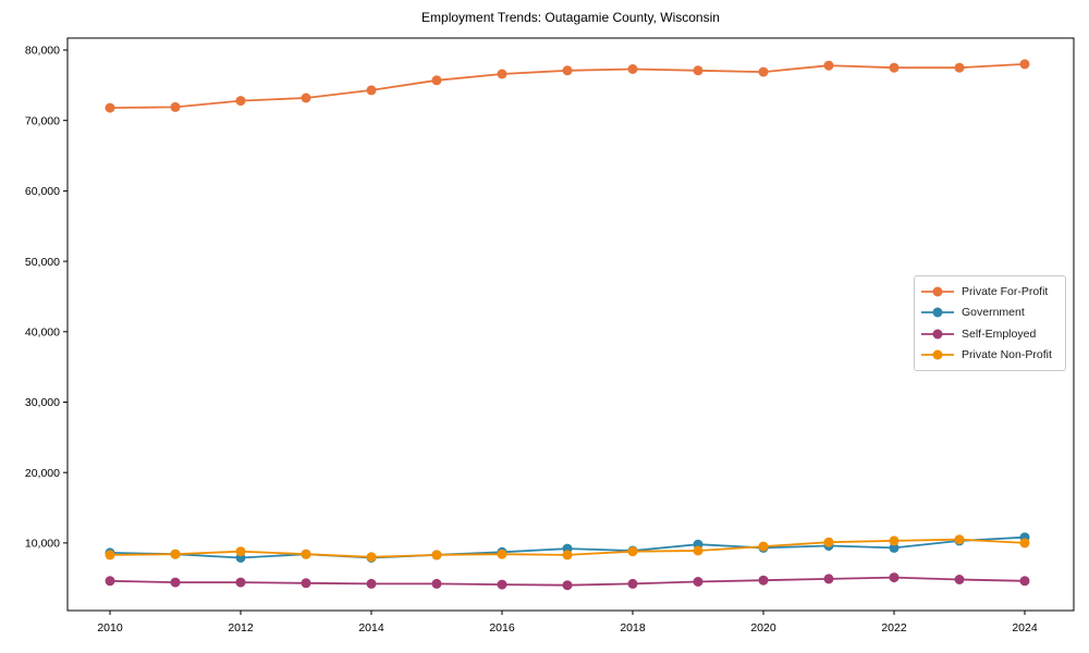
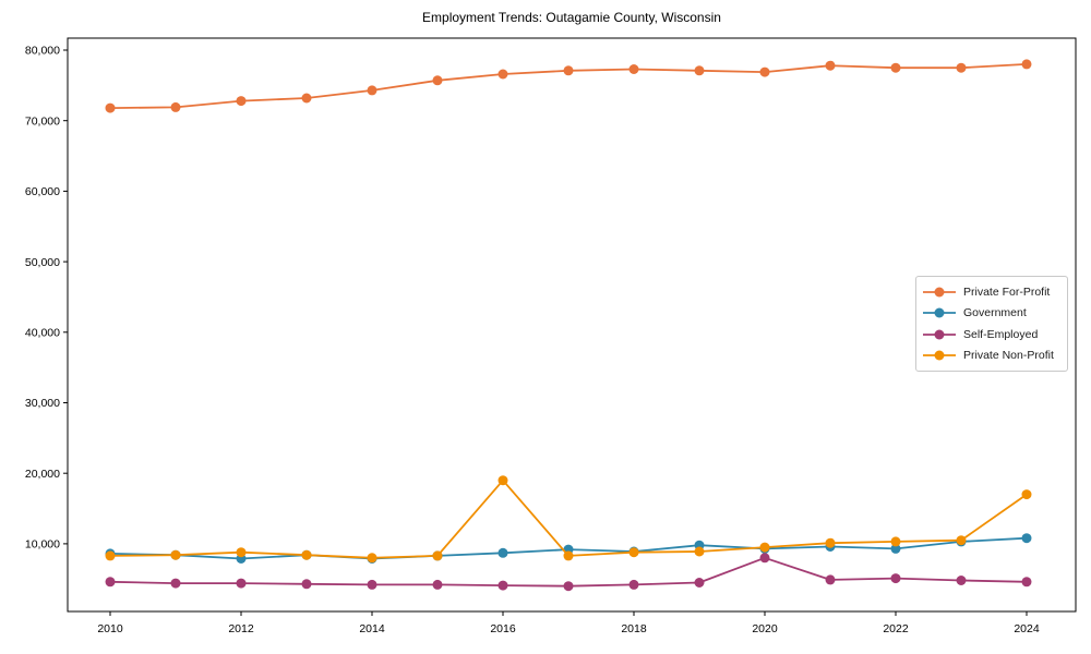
Private Non-Profit/2016: 8000 -> 19000
Self-Employed/2020: 5000 -> 8000
Private Non-Profit/2024: 10000 -> 17000
